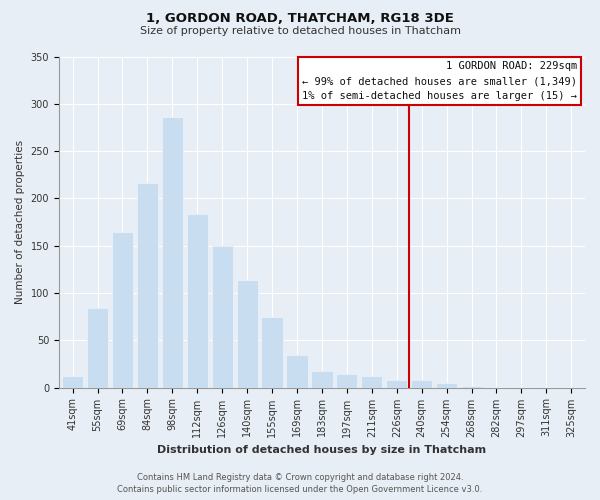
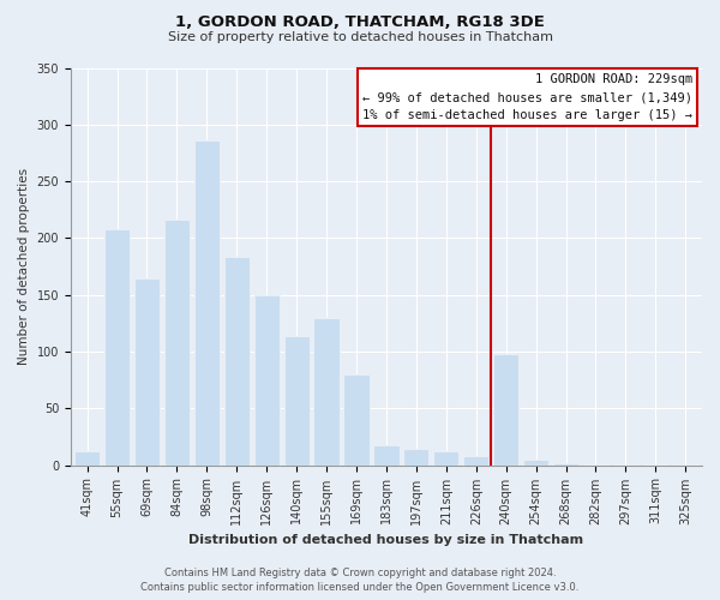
55sqm: 84 -> 208
155sqm: 75 -> 130
169sqm: 34 -> 80
240sqm: 8 -> 98
